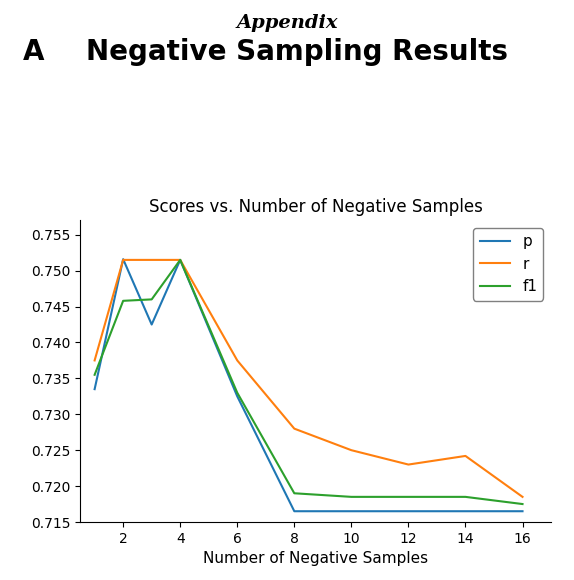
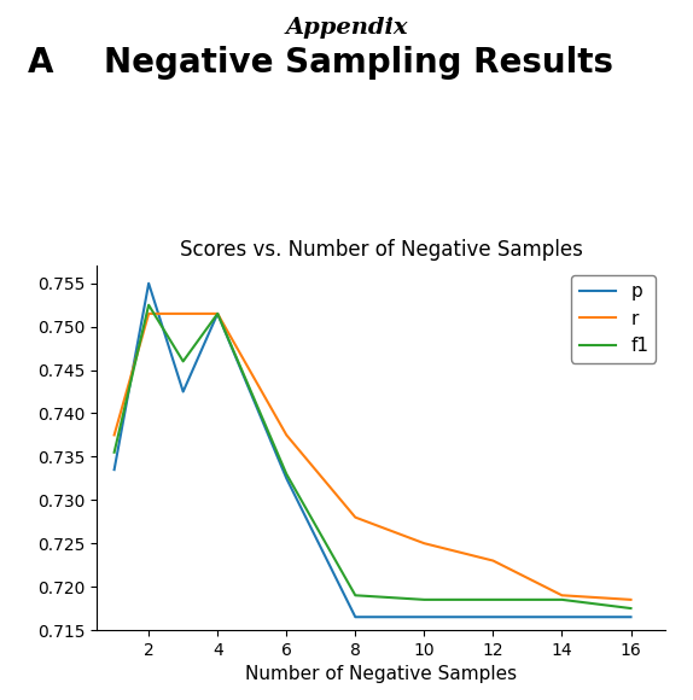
p/2: 0.7516 -> 0.7550
f1/2: 0.7458 -> 0.7525
r/14: 0.7242 -> 0.7190
